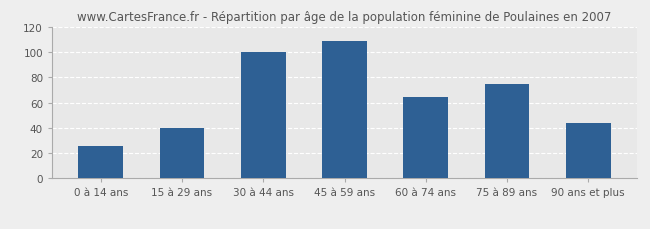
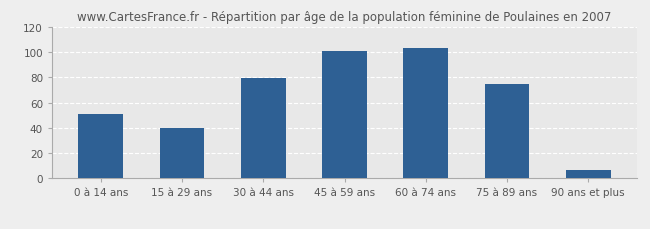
0 à 14 ans: 26 -> 51
30 à 44 ans: 100 -> 79
45 à 59 ans: 109 -> 101
60 à 74 ans: 64 -> 103
90 ans et plus: 44 -> 7
